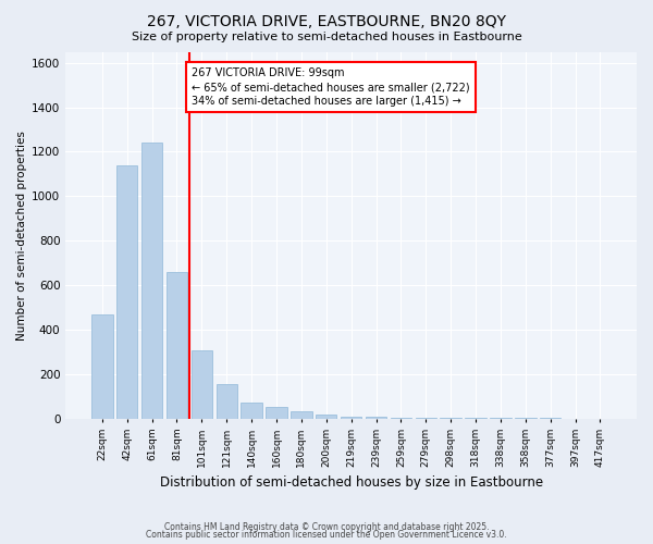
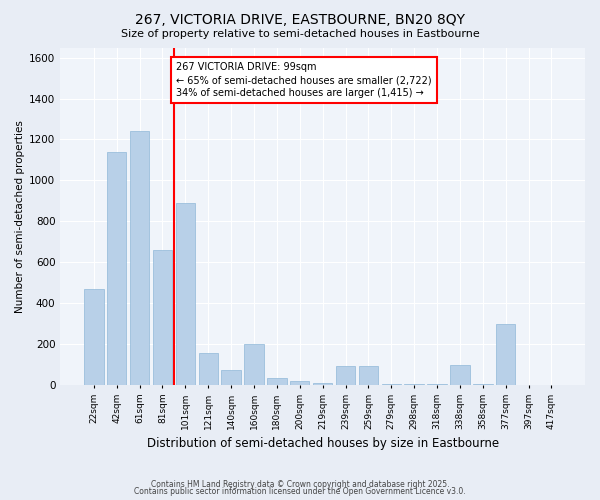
101sqm: 305 -> 890
160sqm: 50 -> 200
239sqm: 8 -> 90
259sqm: 5 -> 90
338sqm: 1 -> 95
377sqm: 1 -> 295
